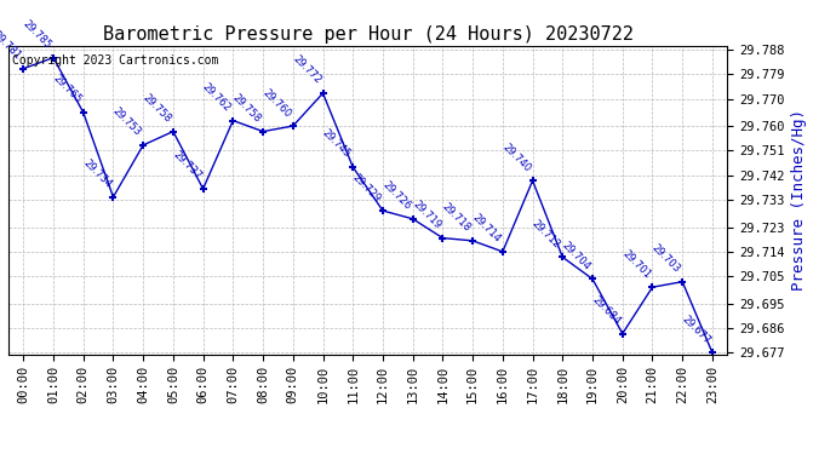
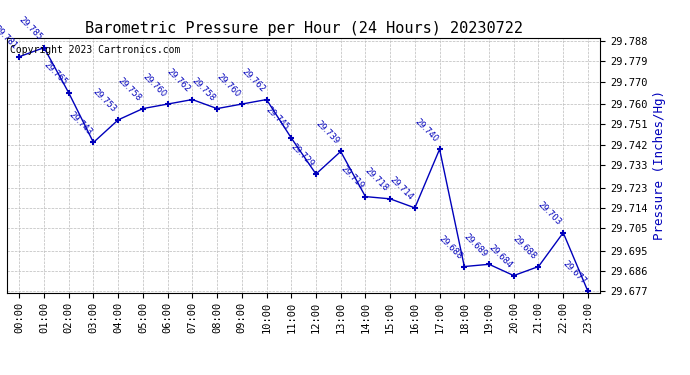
03:00: 29.734 -> 29.743
06:00: 29.737 -> 29.760
10:00: 29.772 -> 29.762
13:00: 29.726 -> 29.739
18:00: 29.712 -> 29.688
19:00: 29.704 -> 29.689
21:00: 29.701 -> 29.688
